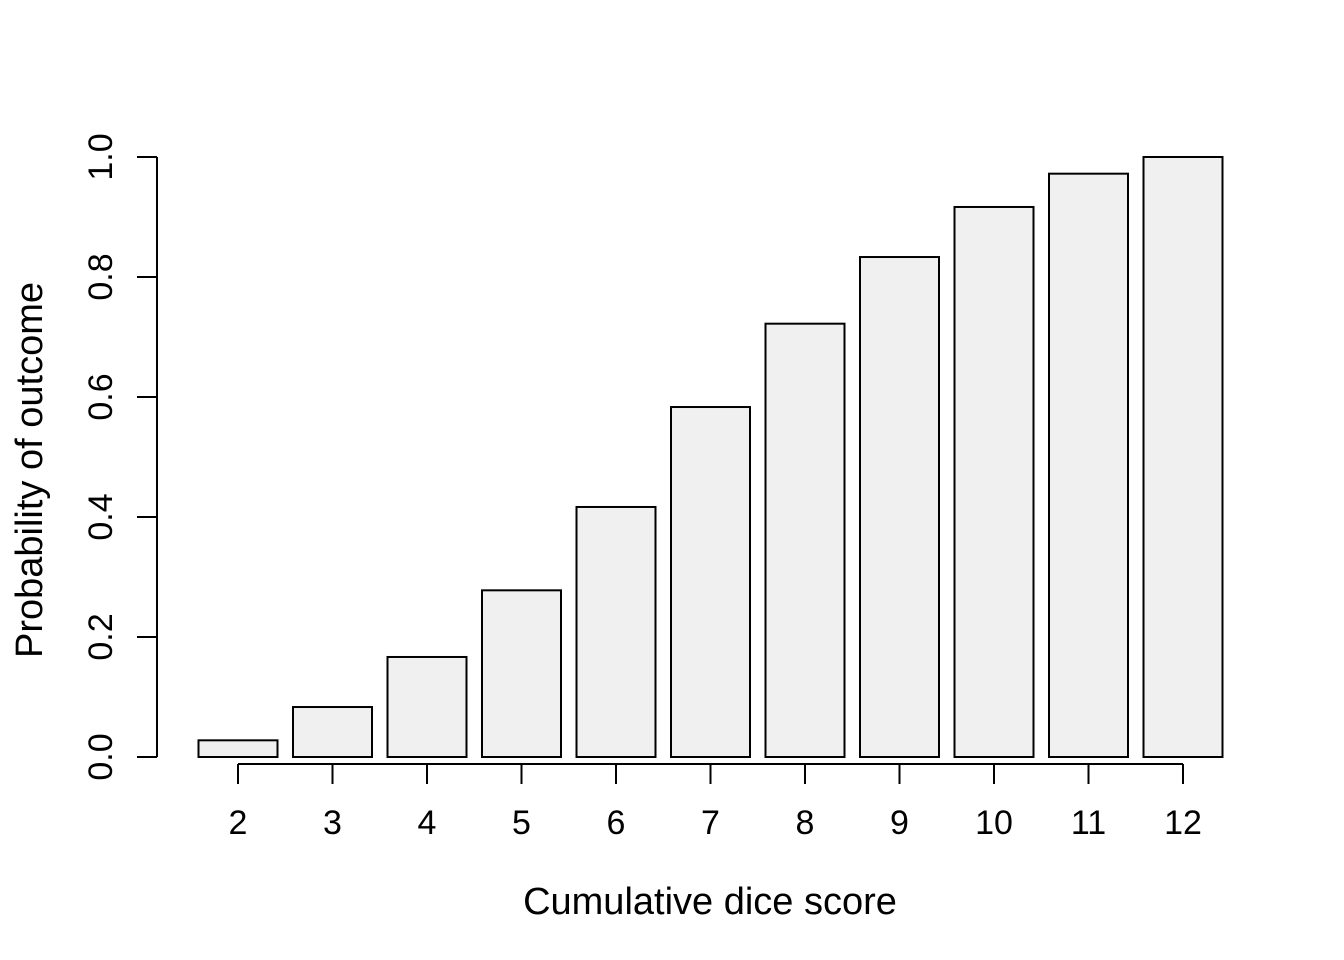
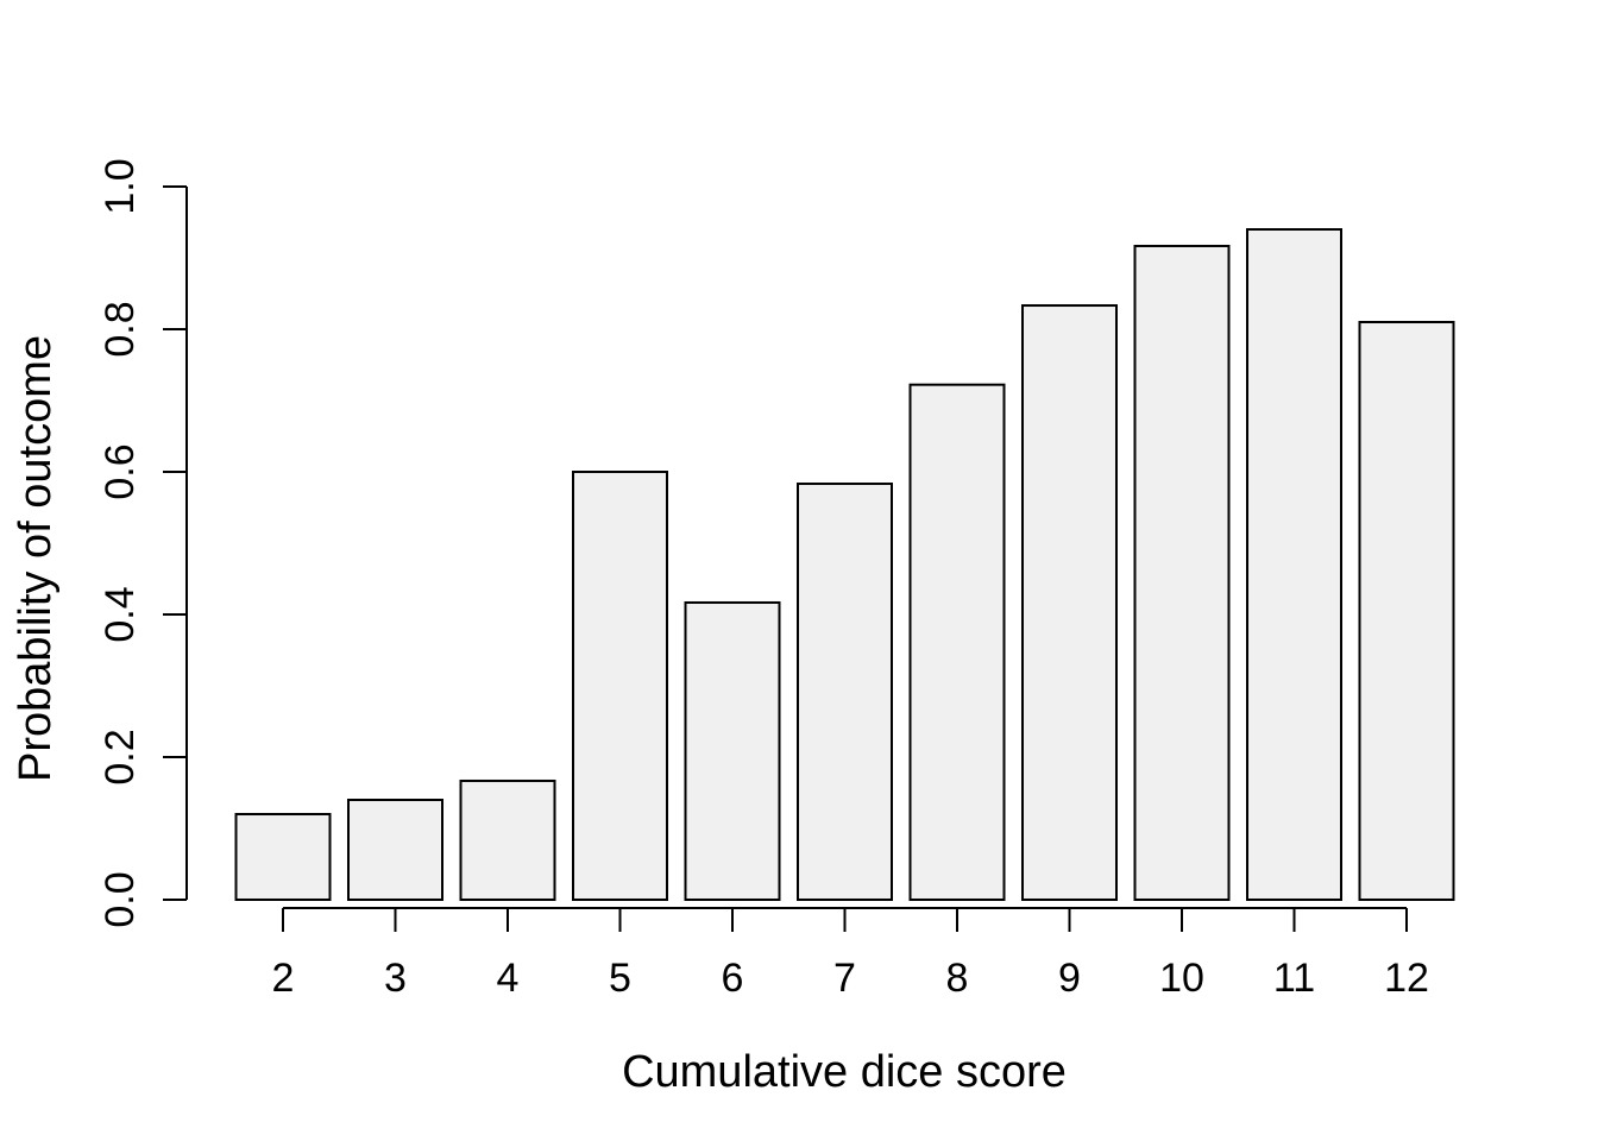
2: 0.03 -> 0.12
3: 0.08 -> 0.14
5: 0.28 -> 0.60
11: 0.97 -> 0.94
12: 1.00 -> 0.81
